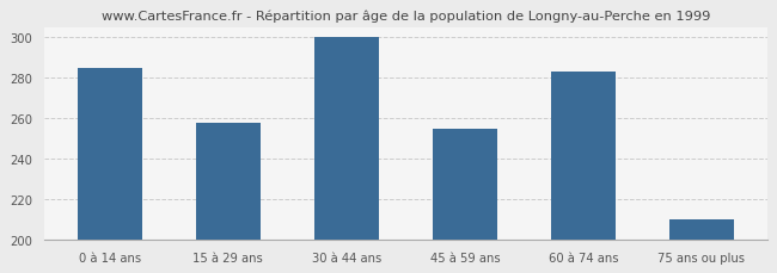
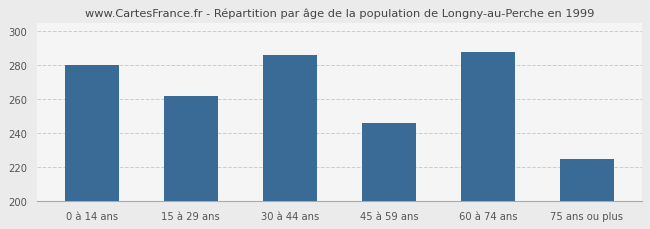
0 à 14 ans: 285 -> 280
15 à 29 ans: 258 -> 262
30 à 44 ans: 300 -> 286
45 à 59 ans: 255 -> 246
60 à 74 ans: 283 -> 288
75 ans ou plus: 210 -> 225
